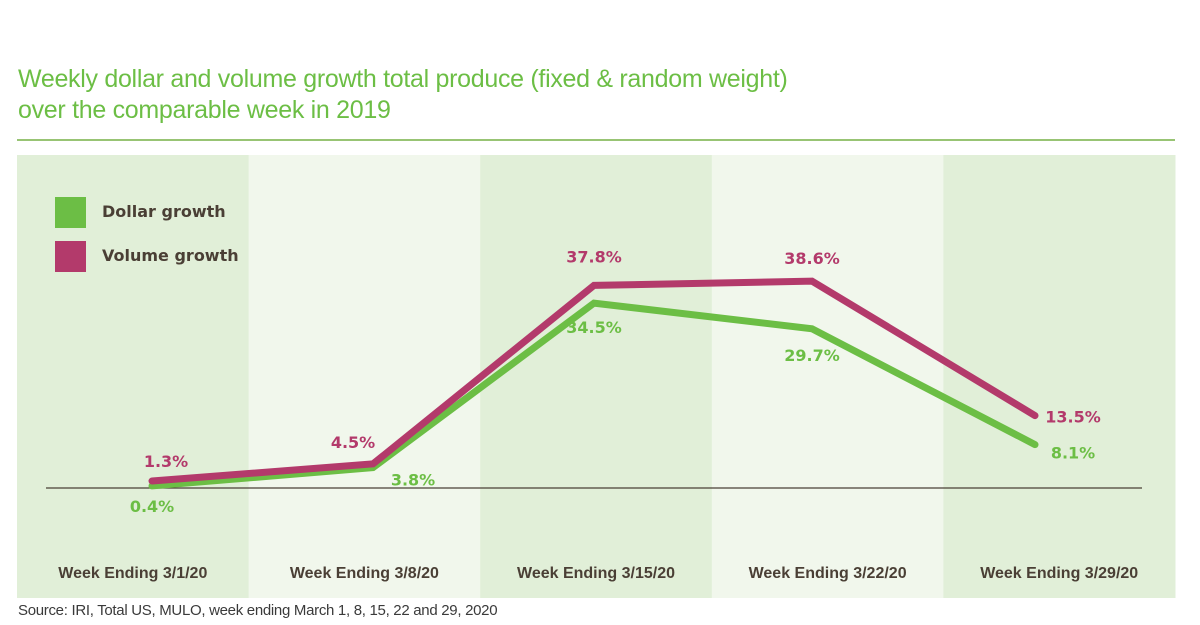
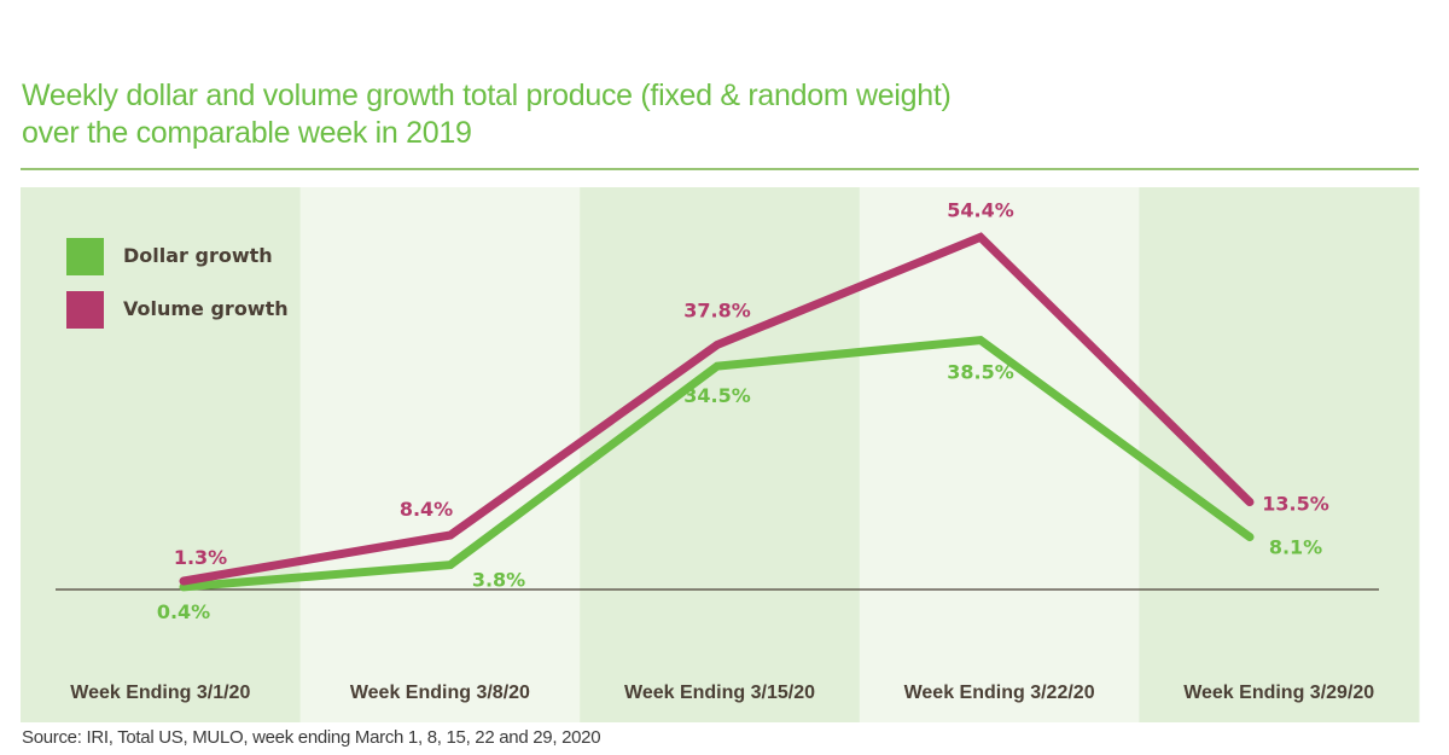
Volume growth/Week Ending 3/8/20: 4.5% -> 8.4%
Dollar growth/Week Ending 3/22/20: 29.7% -> 38.5%
Volume growth/Week Ending 3/22/20: 38.6% -> 54.4%
